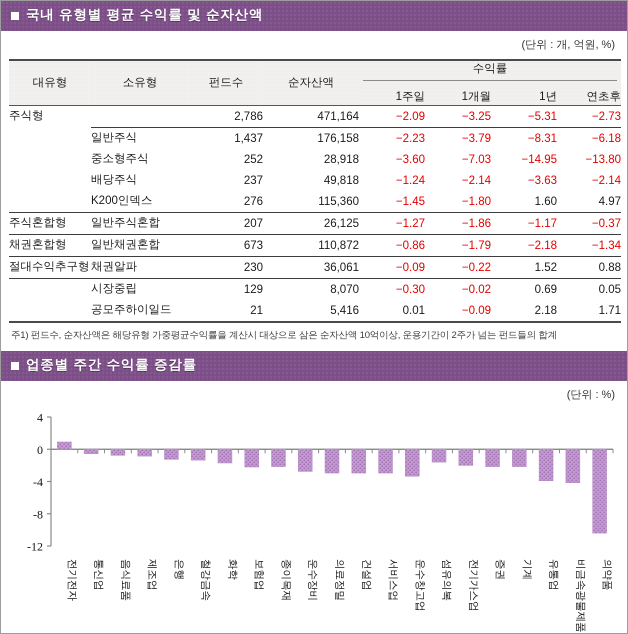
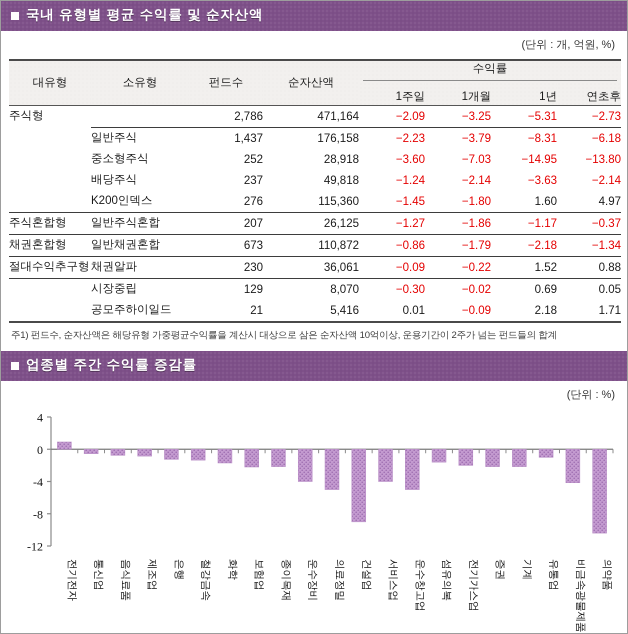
운수장비: -3 -> -4
의료정밀: -3 -> -5
건설업: -3 -> -9
서비스업: -3 -> -4
운수창고업: -3 -> -5
유통업: -4 -> -1
